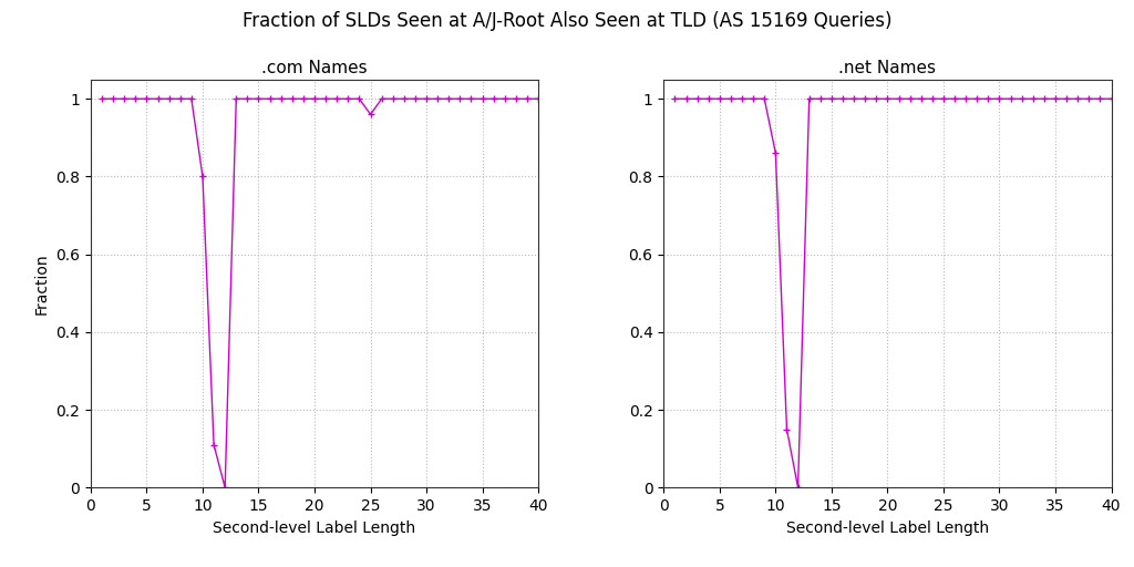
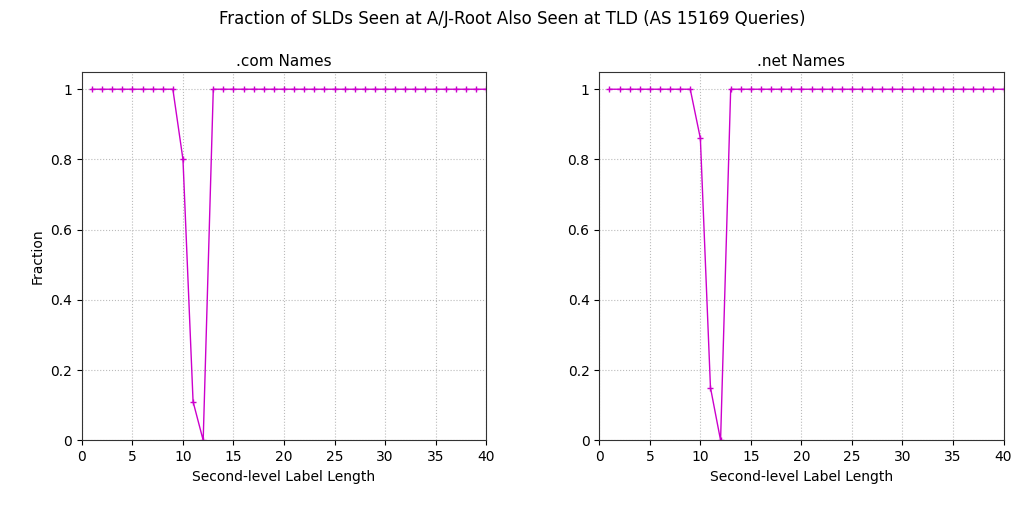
.com Names/25: 0.96 -> 1.00
